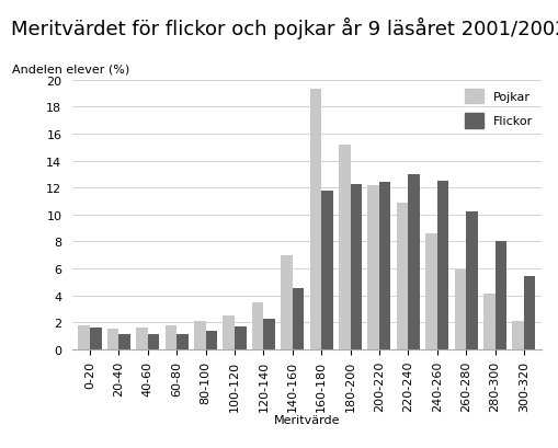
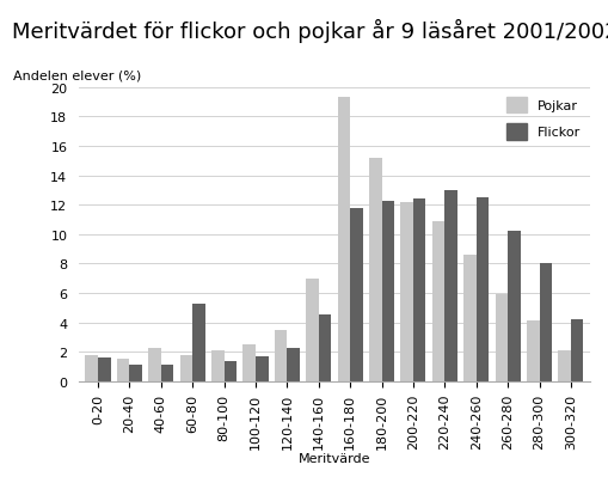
Pojkar/40-60: 1.6 -> 2.3
Flickor/60-80: 1.1 -> 5.3
Flickor/300-320: 5.4 -> 4.2
